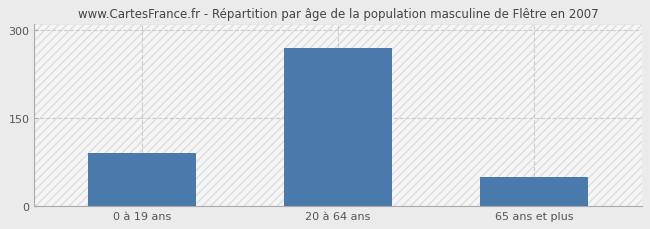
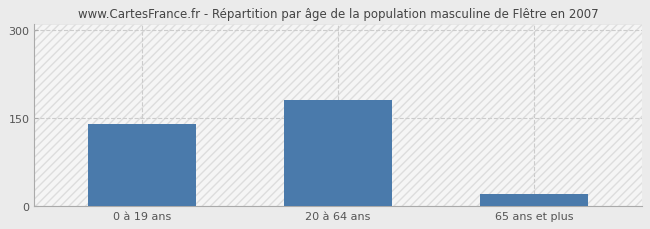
0 à 19 ans: 90 -> 140
20 à 64 ans: 270 -> 180
65 ans et plus: 50 -> 20
